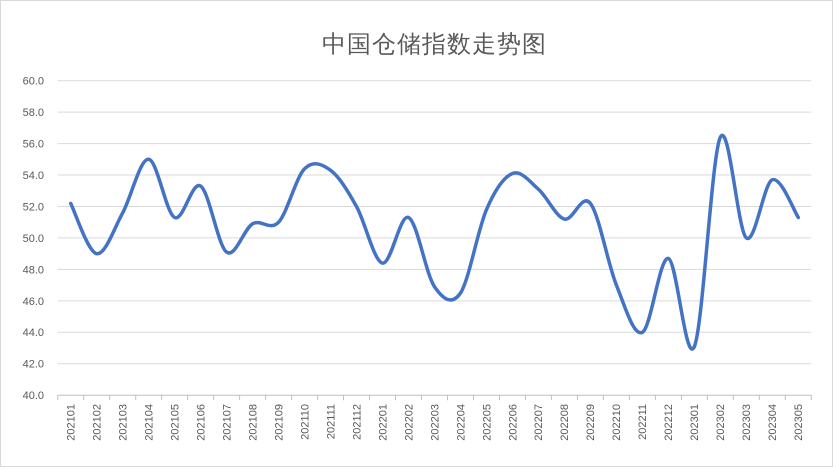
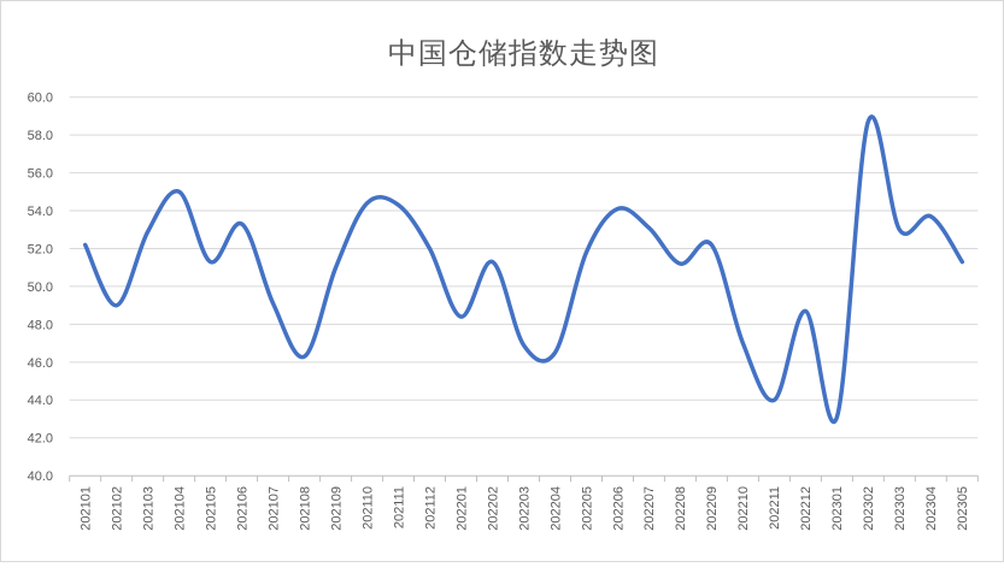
202103: 51.6 -> 52.9
202108: 50.9 -> 46.3
202302: 56.4 -> 58.7
202303: 50.0 -> 53.0
